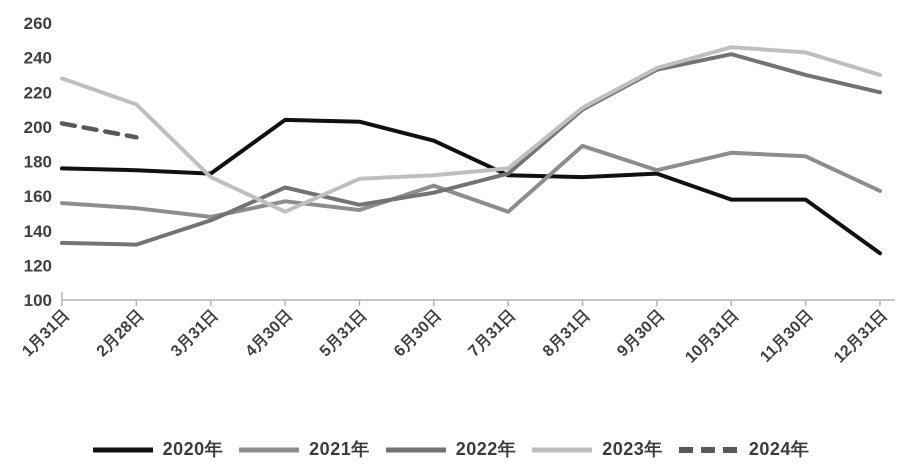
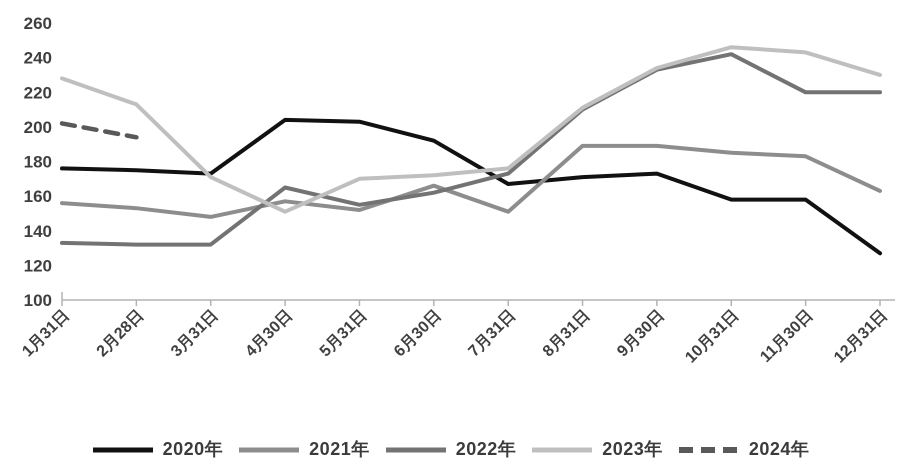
2022年/3月31日: 146 -> 132
2020年/7月31日: 172 -> 167
2021年/9月30日: 175 -> 189
2022年/11月30日: 230 -> 220
